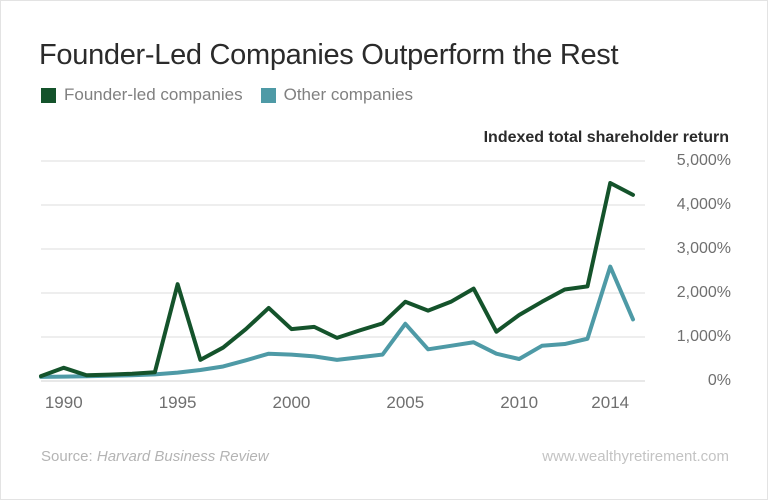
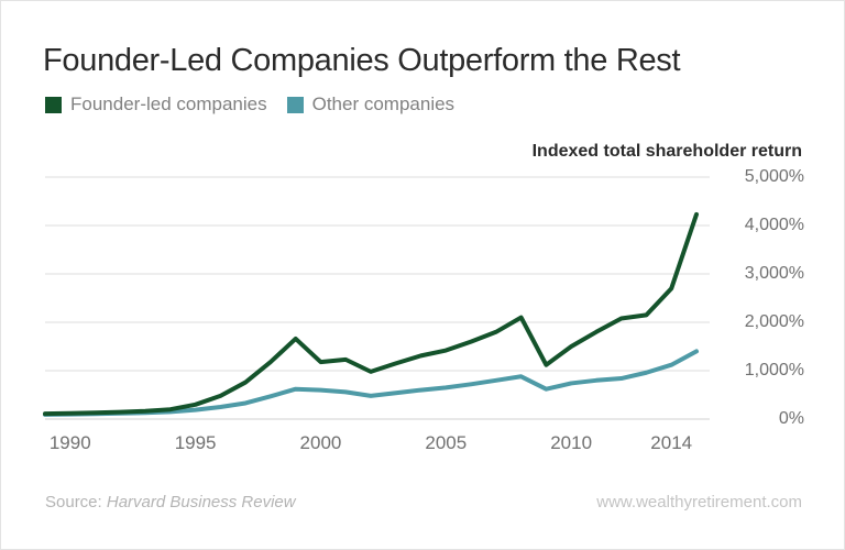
Founder-led companies/1990: 300% -> 100%
Founder-led companies/1995: 2200% -> 300%
Founder-led companies/2005: 1800% -> 1400%
Other companies/2005: 1300% -> 600%
Other companies/2010: 500% -> 700%
Founder-led companies/2014: 4500% -> 2700%
Other companies/2014: 2600% -> 1100%
